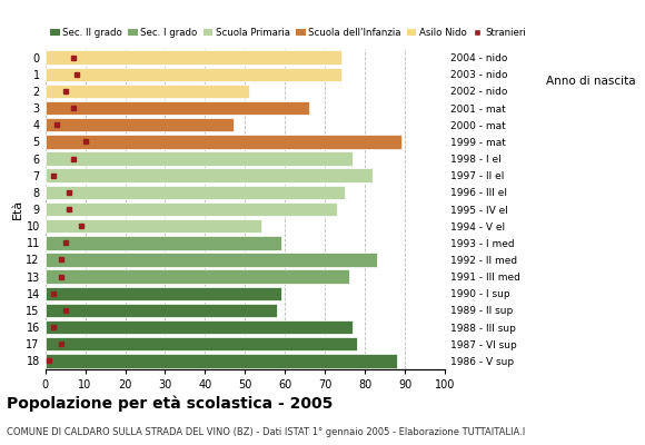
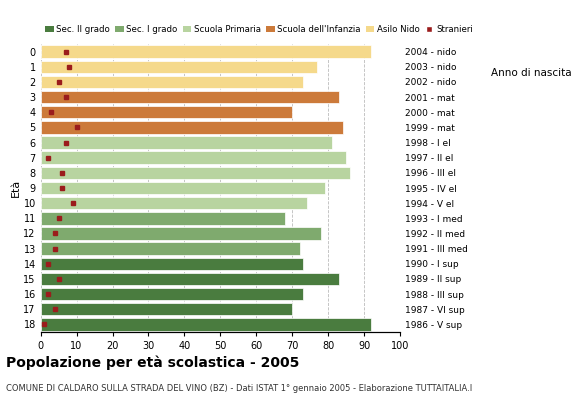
0: 74 -> 92
1: 74 -> 77
2: 51 -> 73
3: 66 -> 83
4: 47 -> 70
5: 89 -> 84
6: 77 -> 81
7: 82 -> 85
8: 75 -> 86
9: 73 -> 79
10: 54 -> 74
11: 59 -> 68
12: 83 -> 78
13: 76 -> 72
14: 59 -> 73
15: 58 -> 83
16: 77 -> 73
17: 78 -> 70
18: 88 -> 92
